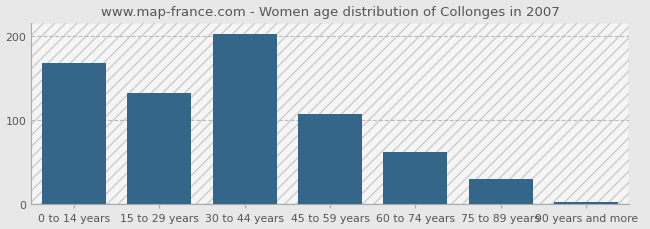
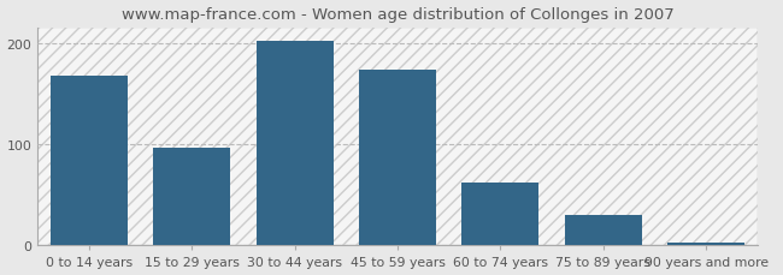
15 to 29 years: 132 -> 96
45 to 59 years: 107 -> 174
